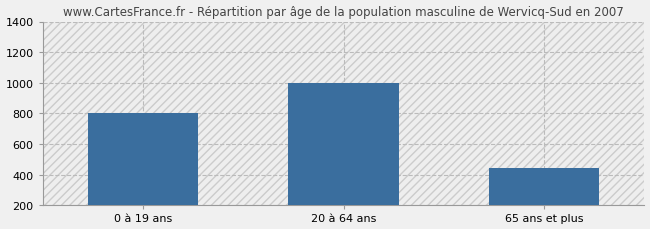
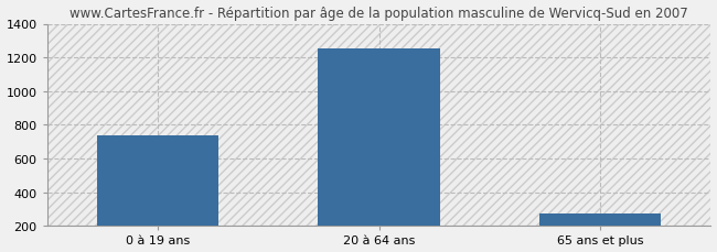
0 à 19 ans: 800 -> 740
20 à 64 ans: 1000 -> 1250
65 ans et plus: 440 -> 280
